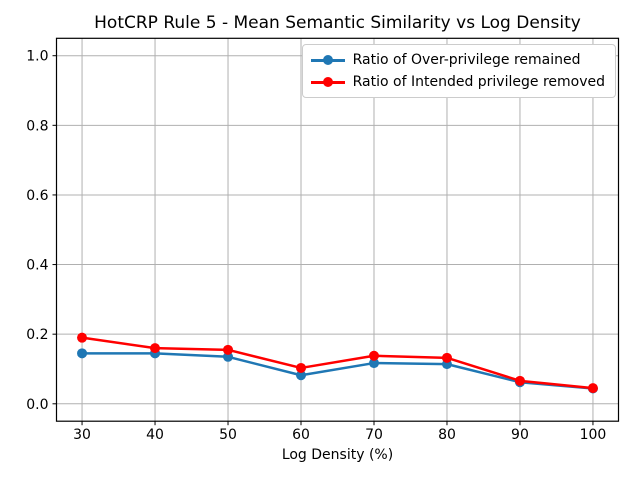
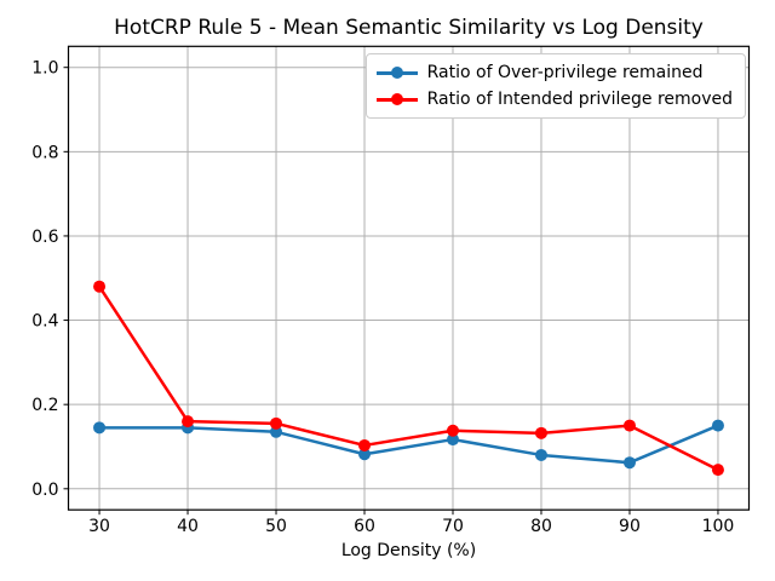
Ratio of Intended privilege removed/30: 0.19 -> 0.48
Ratio of Over-privilege remained/80: 0.11 -> 0.08
Ratio of Intended privilege removed/90: 0.07 -> 0.15
Ratio of Over-privilege remained/100: 0.04 -> 0.15
